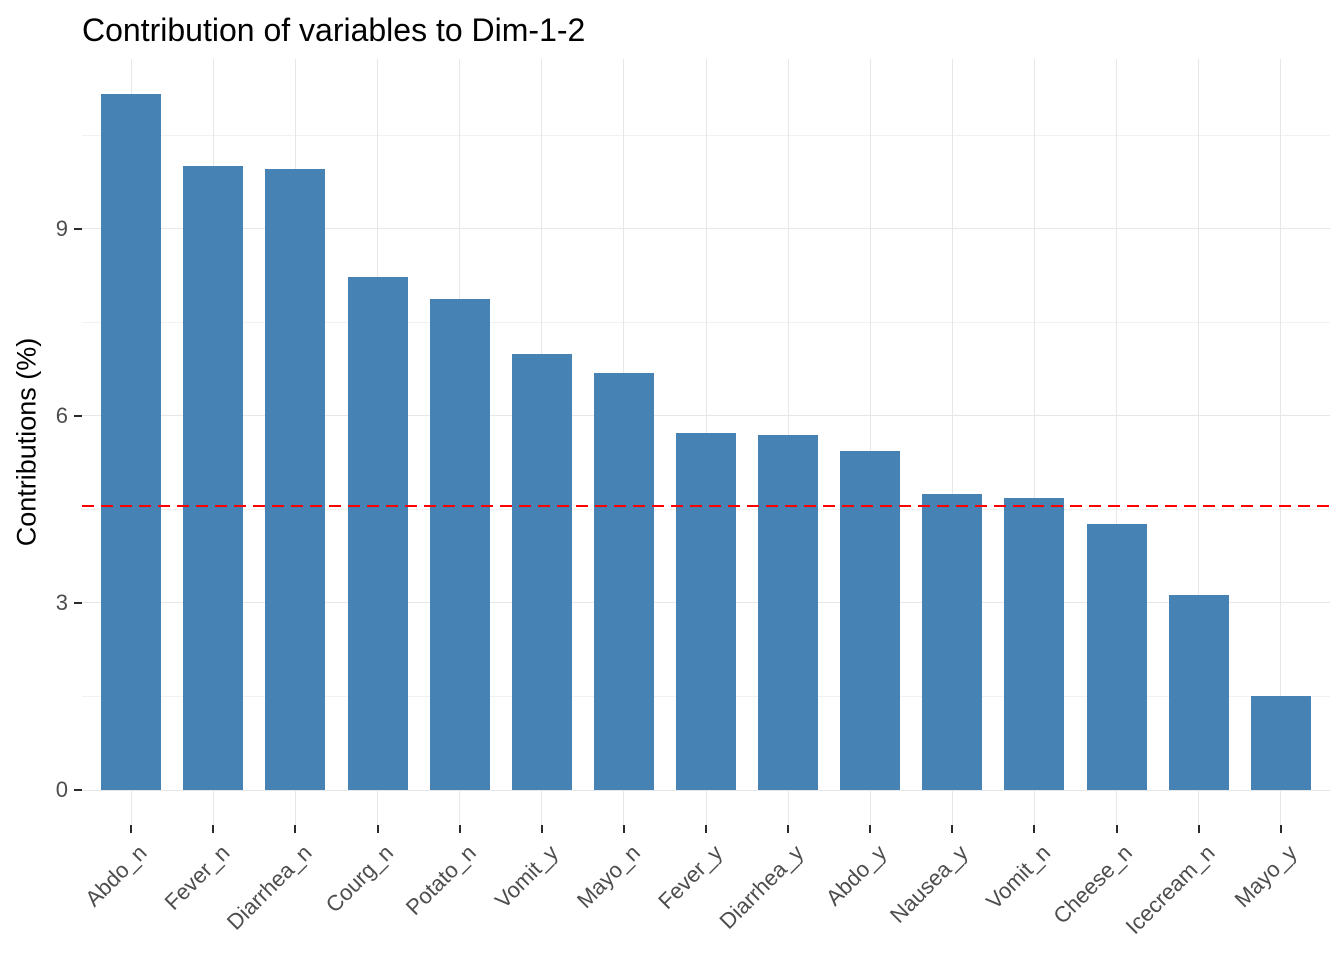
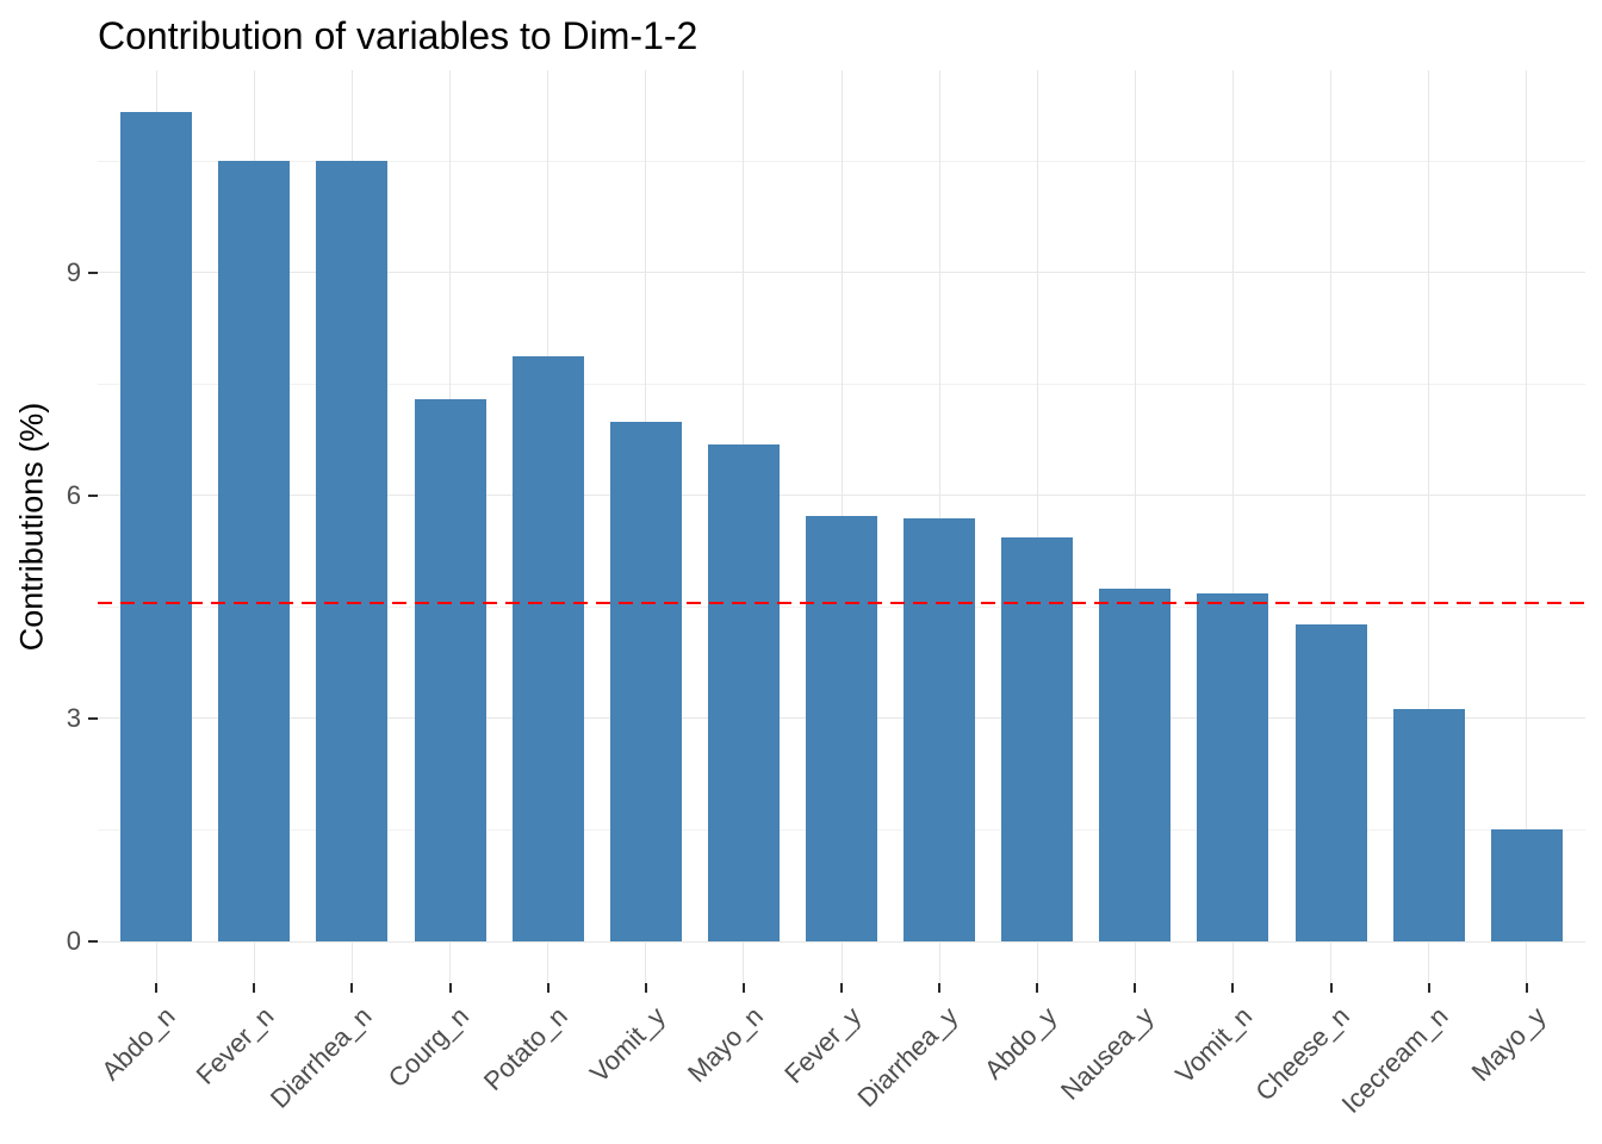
Fever_n: 10.0 -> 10.5
Diarrhea_n: 10.0 -> 10.5
Courg_n: 8.2 -> 7.3
